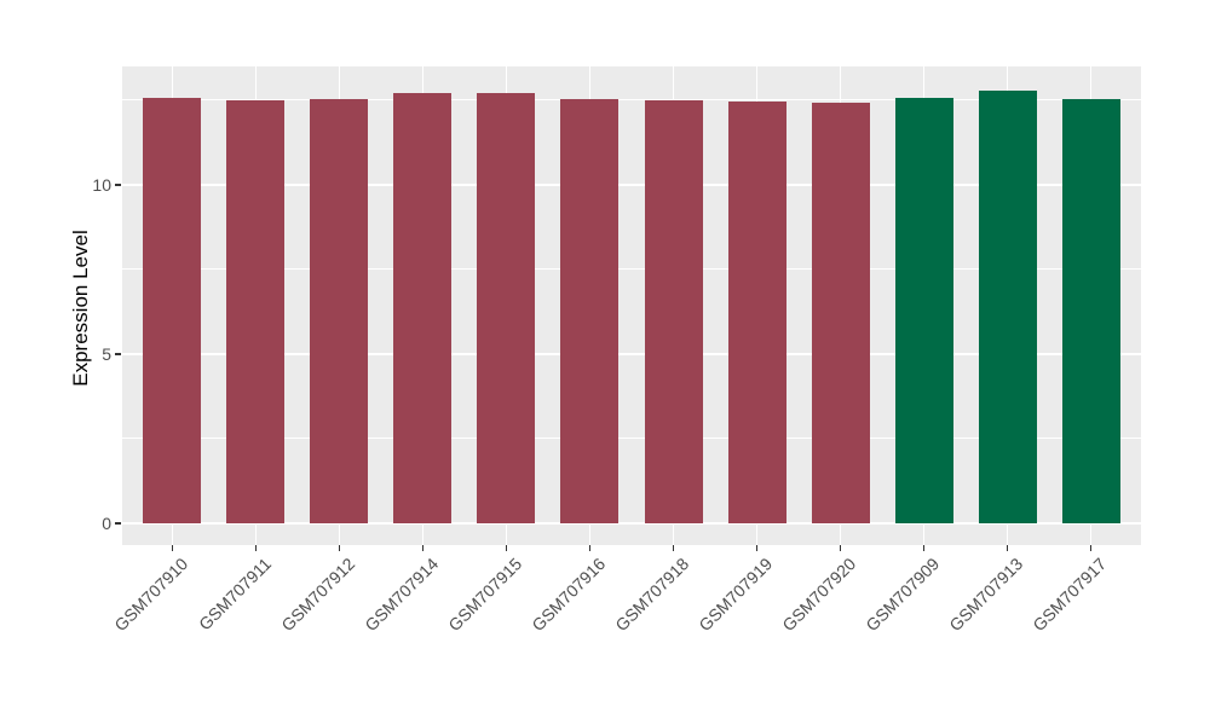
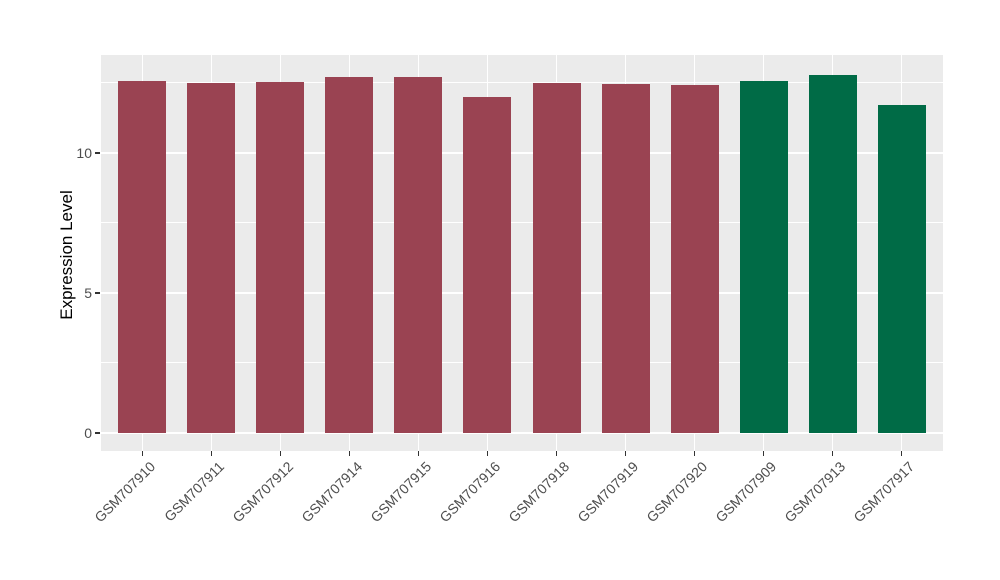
GSM707916: 12.5 -> 12.0
GSM707917: 12.5 -> 11.7
